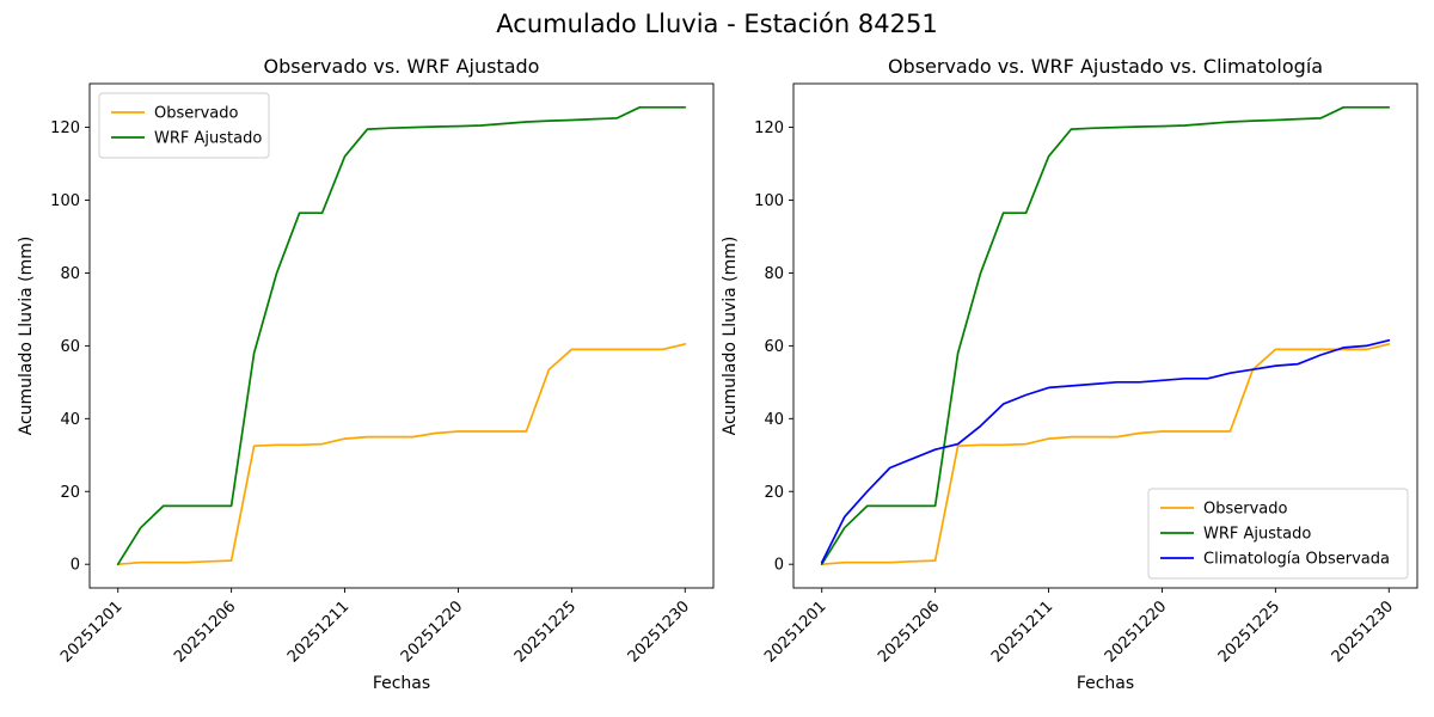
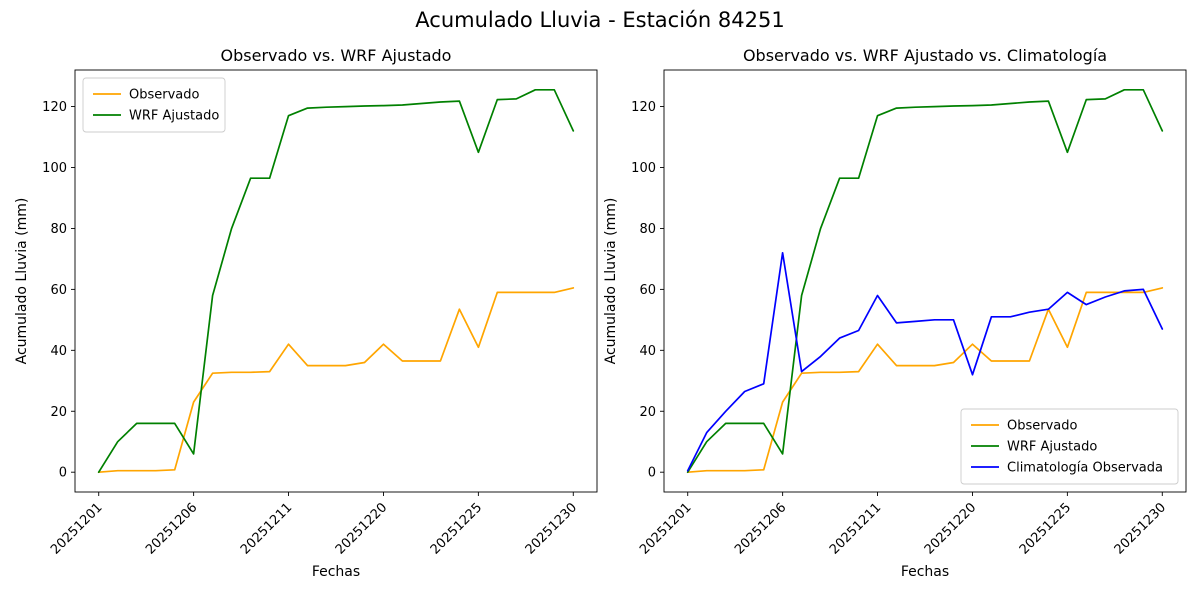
Observado/20251206: 1 -> 23
WRF Ajustado/20251206: 16 -> 6
Climatología Observada/20251206: 32 -> 72
Observado/20251211: 34 -> 42
WRF Ajustado/20251211: 112 -> 117
Climatología Observada/20251211: 48 -> 58
Observado/20251220: 36 -> 42
Climatología Observada/20251220: 50 -> 32
Observado/20251225: 59 -> 41
WRF Ajustado/20251225: 122 -> 105
Climatología Observada/20251225: 54 -> 59
WRF Ajustado/20251230: 126 -> 112
Climatología Observada/20251230: 62 -> 47
